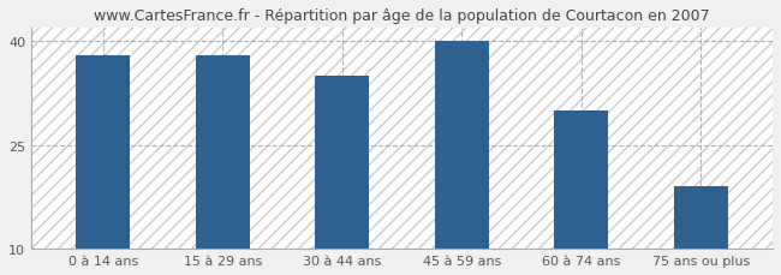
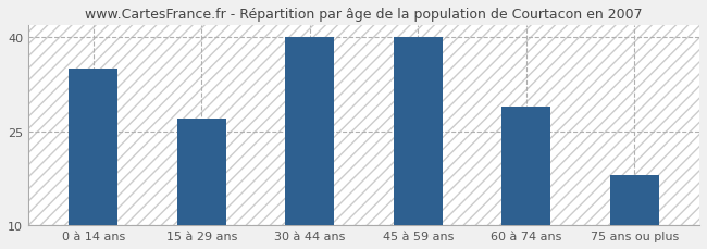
0 à 14 ans: 38 -> 35
15 à 29 ans: 38 -> 27
30 à 44 ans: 35 -> 40
60 à 74 ans: 30 -> 29
75 ans ou plus: 19 -> 18
